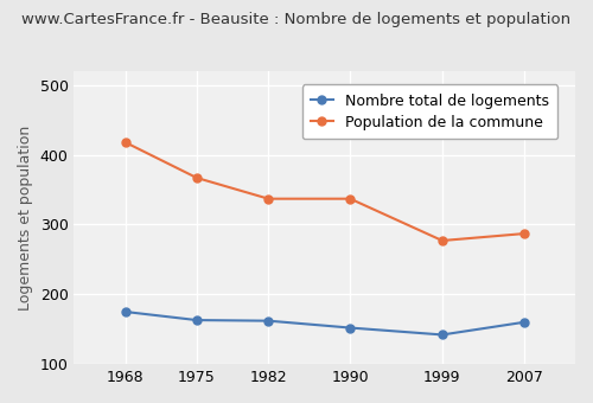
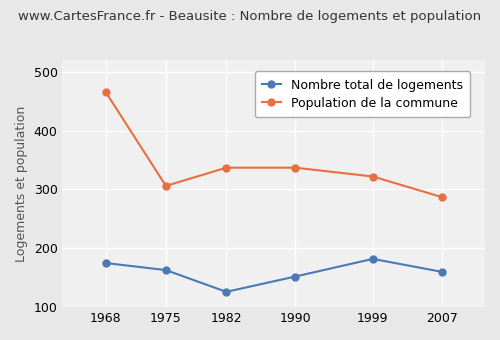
Population de la commune/1968: 418 -> 466
Population de la commune/1975: 367 -> 306
Nombre total de logements/1982: 162 -> 126
Nombre total de logements/1999: 142 -> 182
Population de la commune/1999: 277 -> 322
